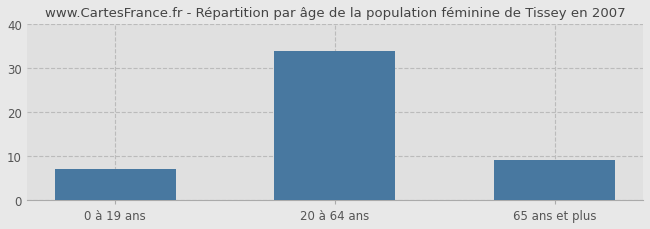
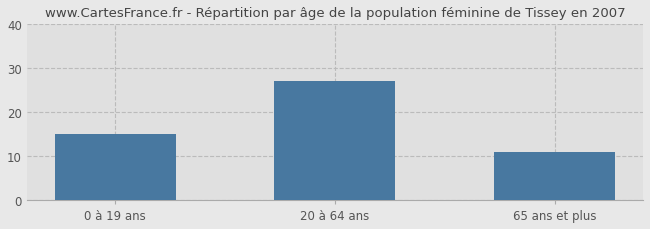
0 à 19 ans: 7 -> 15
20 à 64 ans: 34 -> 27
65 ans et plus: 9 -> 11
